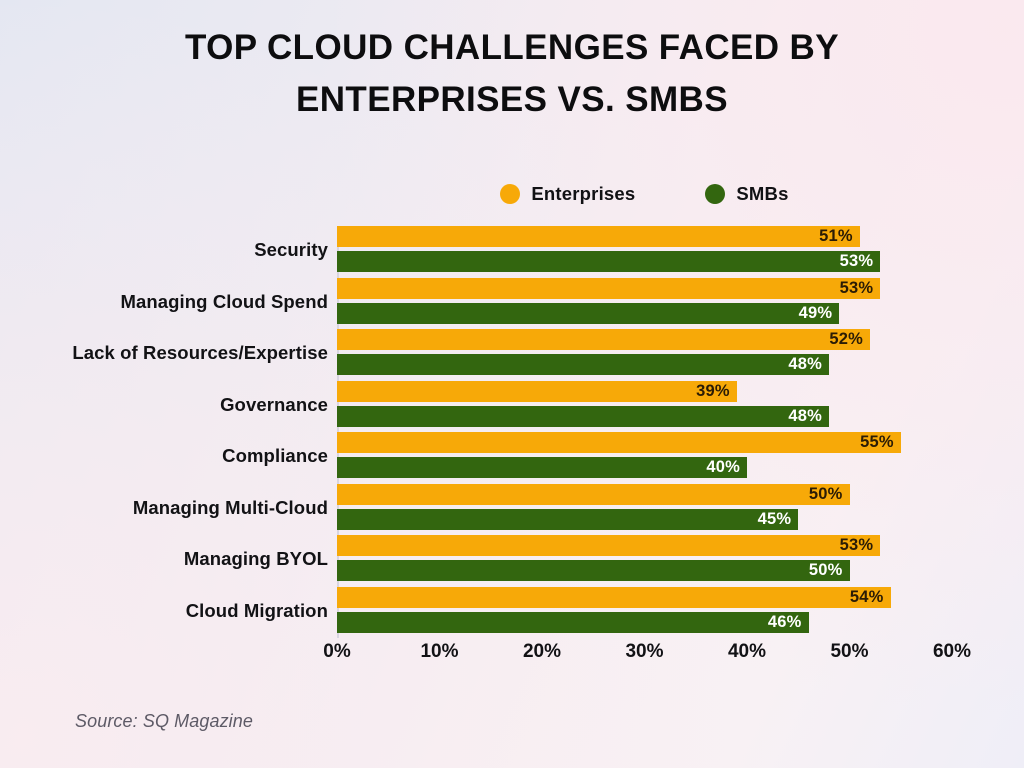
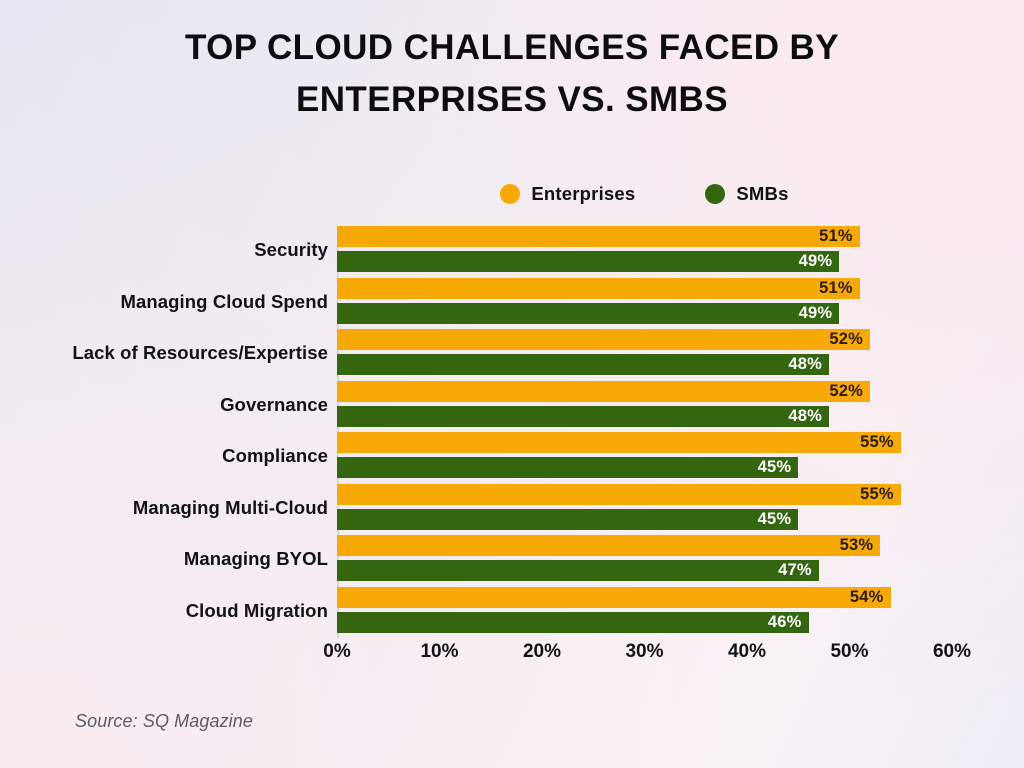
SMBs/Security: 53% -> 49%
Enterprises/Managing Cloud Spend: 53% -> 51%
Enterprises/Governance: 39% -> 52%
SMBs/Compliance: 40% -> 45%
Enterprises/Managing Multi-Cloud: 50% -> 55%
SMBs/Managing BYOL: 50% -> 47%
